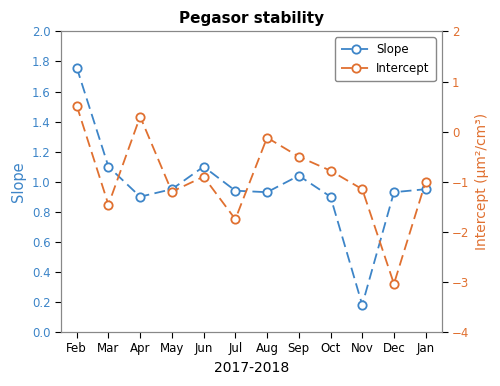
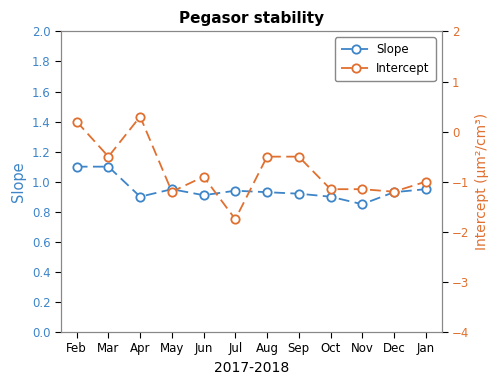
Slope/Feb: 1.76 -> 1.10
Intercept/Feb: 0.52 -> 0.20
Intercept/Mar: -1.46 -> -0.50
Slope/Jun: 1.10 -> 0.91
Intercept/Aug: -0.12 -> -0.50
Slope/Sep: 1.04 -> 0.92
Intercept/Oct: -0.78 -> -1.15
Slope/Nov: 0.18 -> 0.85
Intercept/Dec: -3.04 -> -1.20
